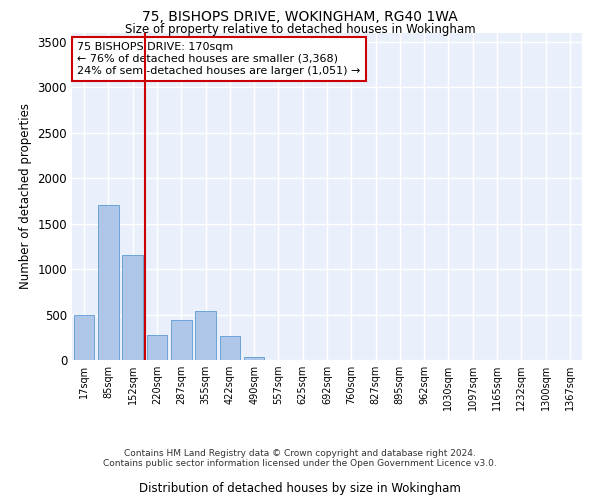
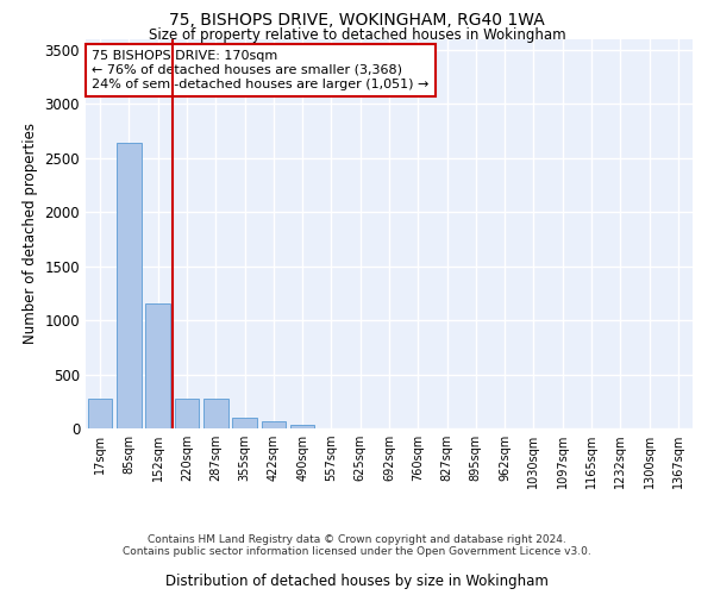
17sqm: 500 -> 270
85sqm: 1700 -> 2640
287sqm: 440 -> 280
355sqm: 540 -> 100
422sqm: 260 -> 60
